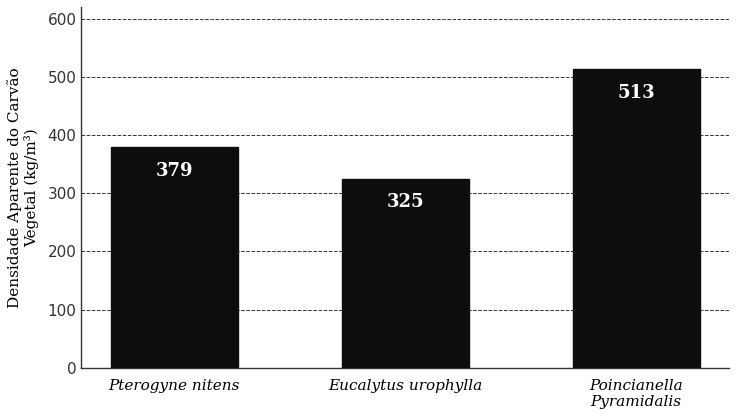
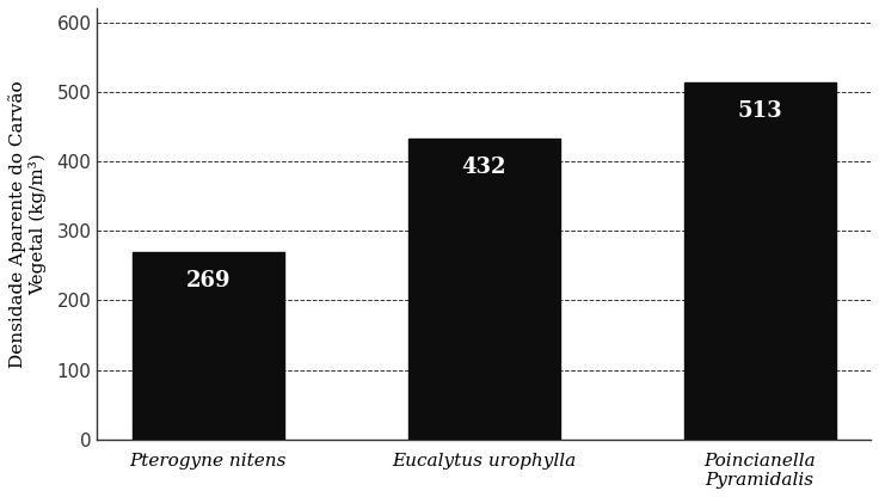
Pterogyne nitens: 379 -> 269
Eucalytus urophylla: 325 -> 432
